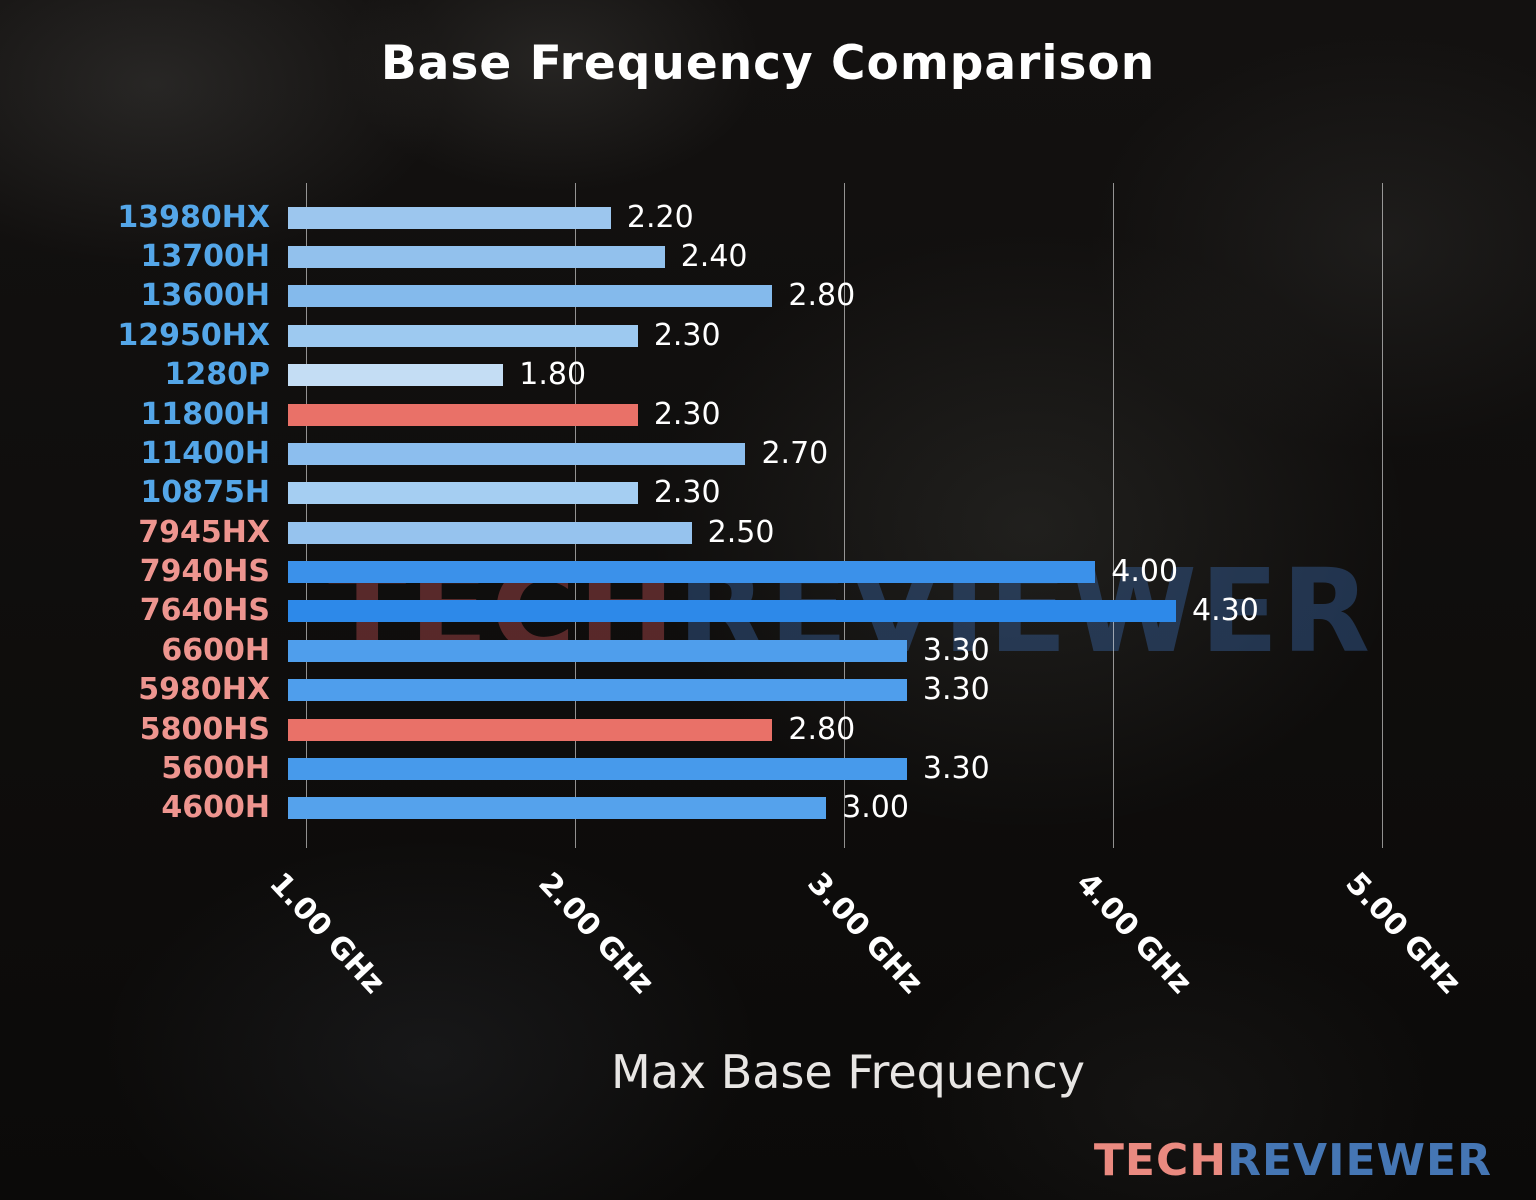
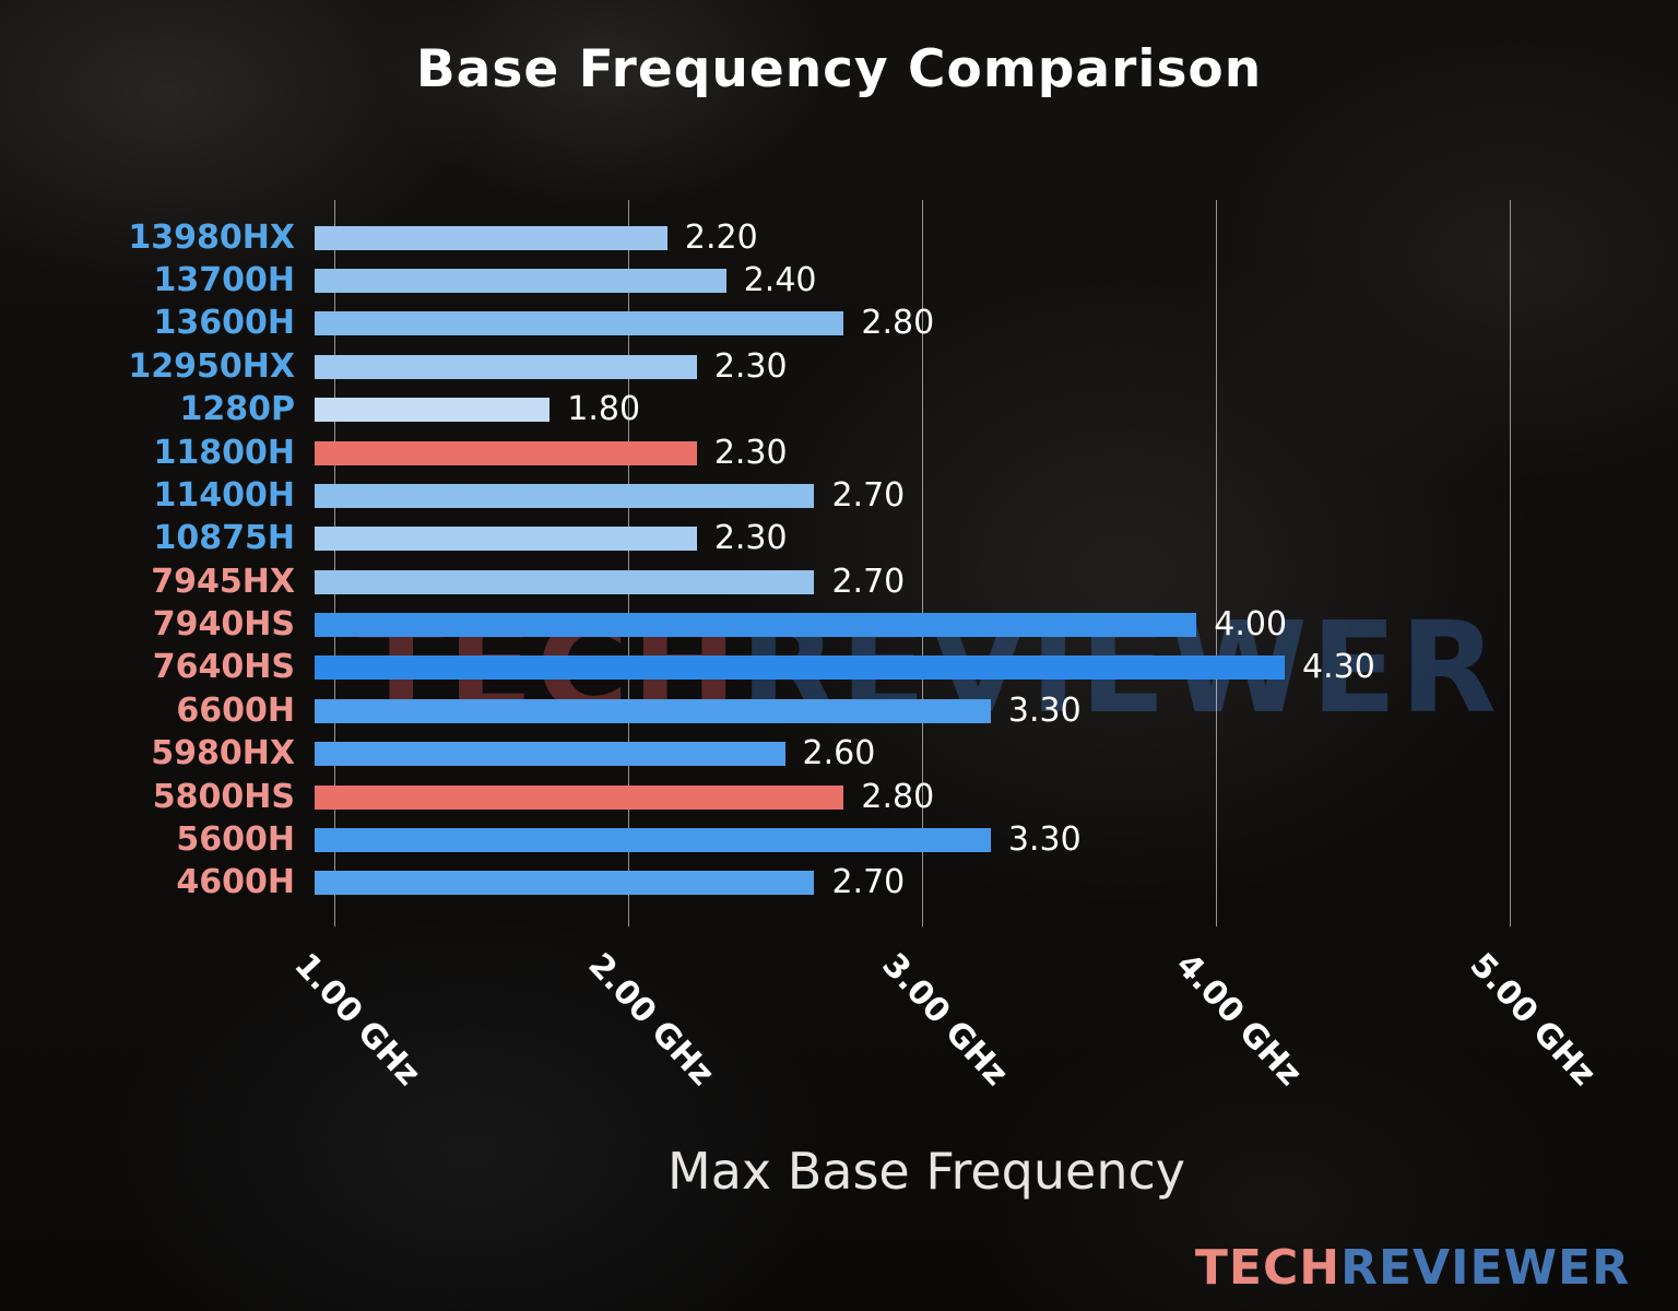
7945HX: 2.50 -> 2.70
5980HX: 3.30 -> 2.60
4600H: 3.00 -> 2.70
